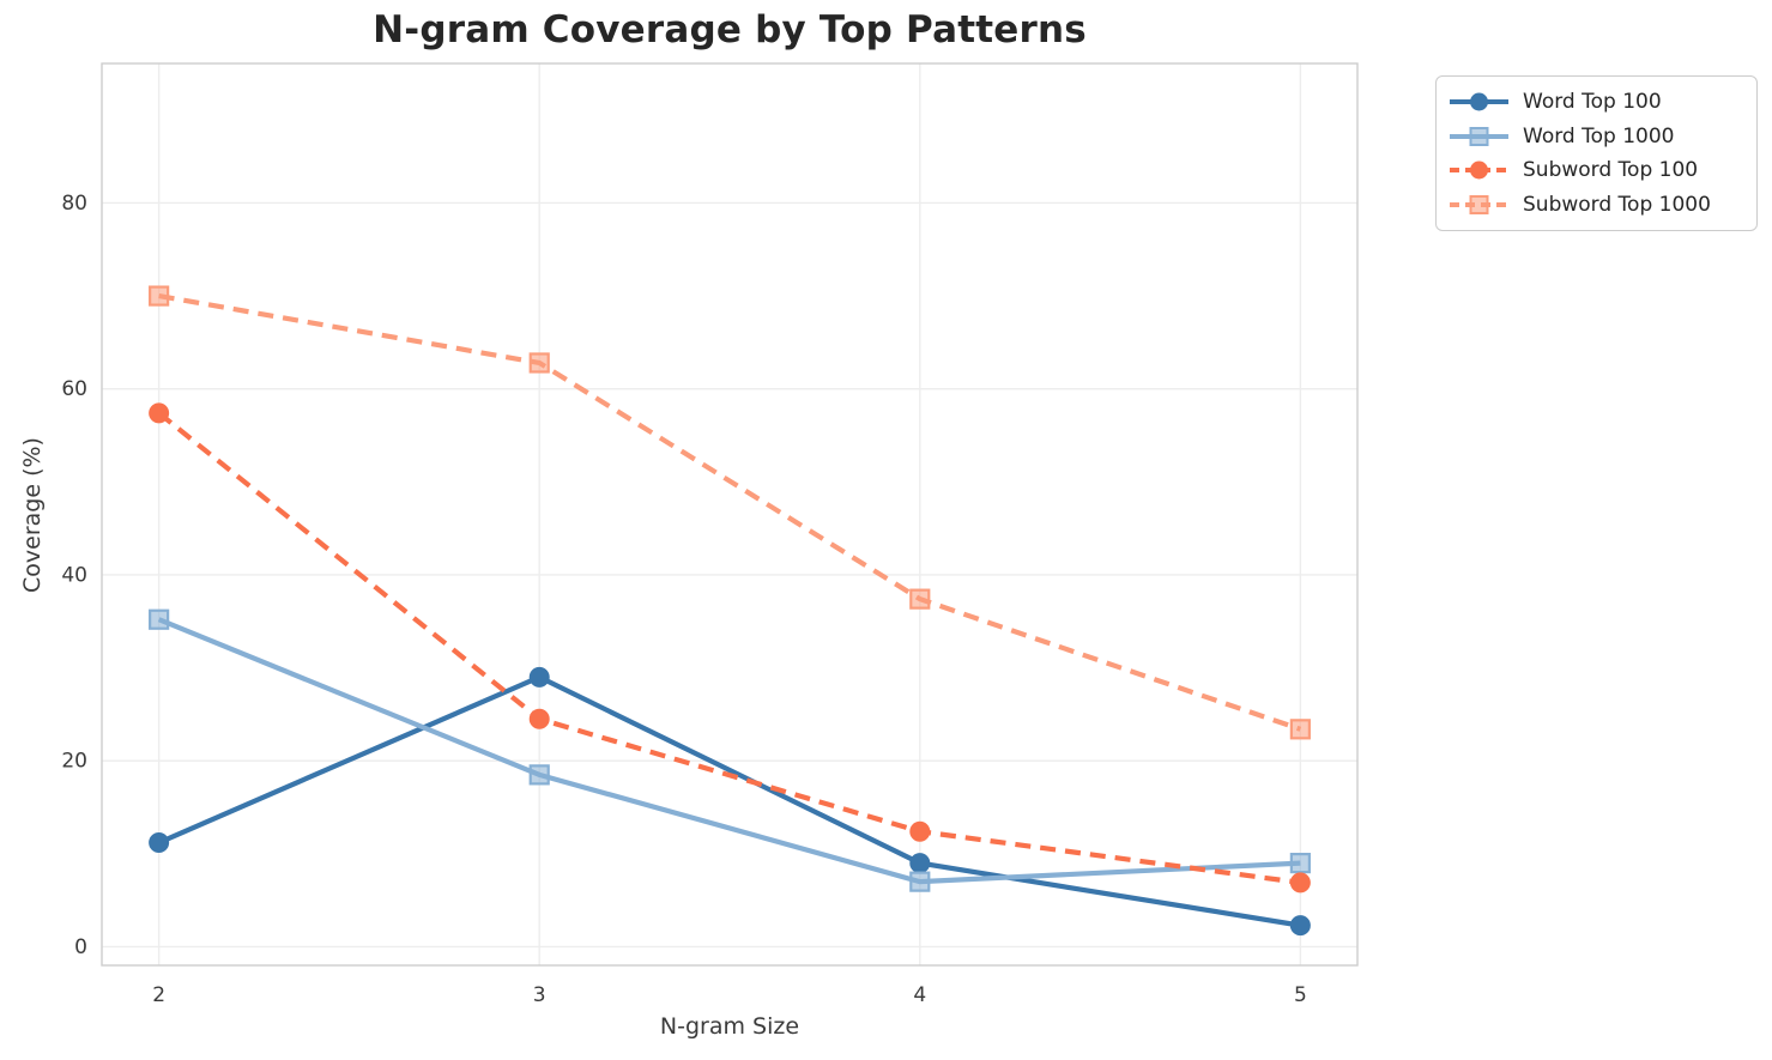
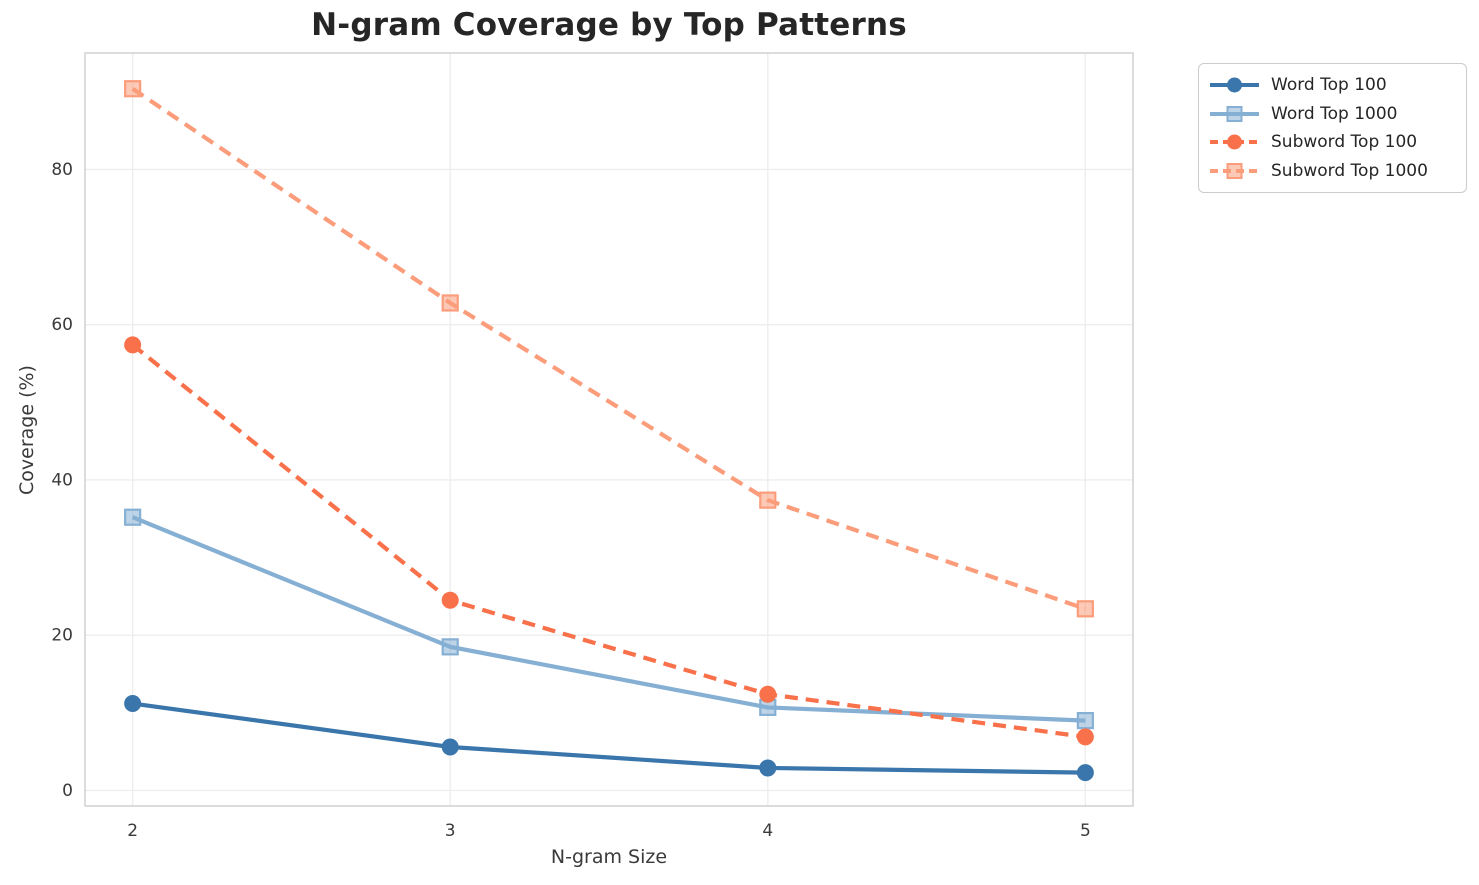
Subword Top 1000/2: 70 -> 90
Word Top 100/3: 29 -> 6
Word Top 100/4: 9 -> 3
Word Top 1000/4: 7 -> 11
